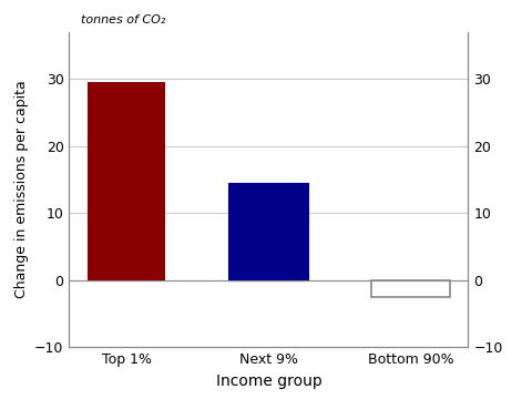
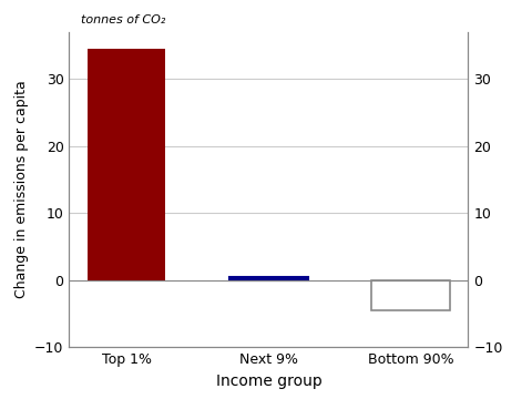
Top 1%: 29.6 -> 34.5
Next 9%: 14.4 -> 0.4
Bottom 90%: -2.6 -> -4.5
